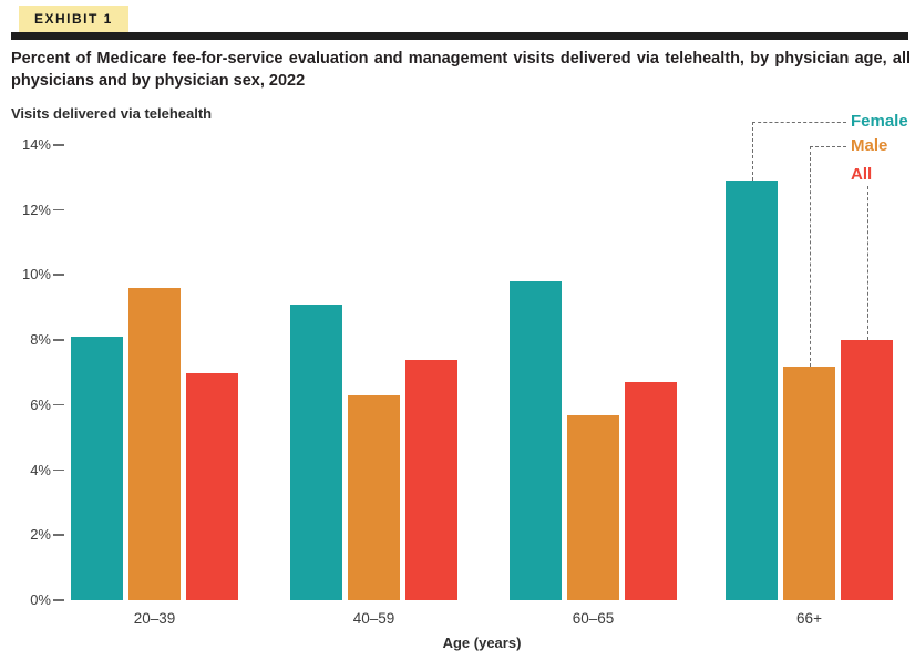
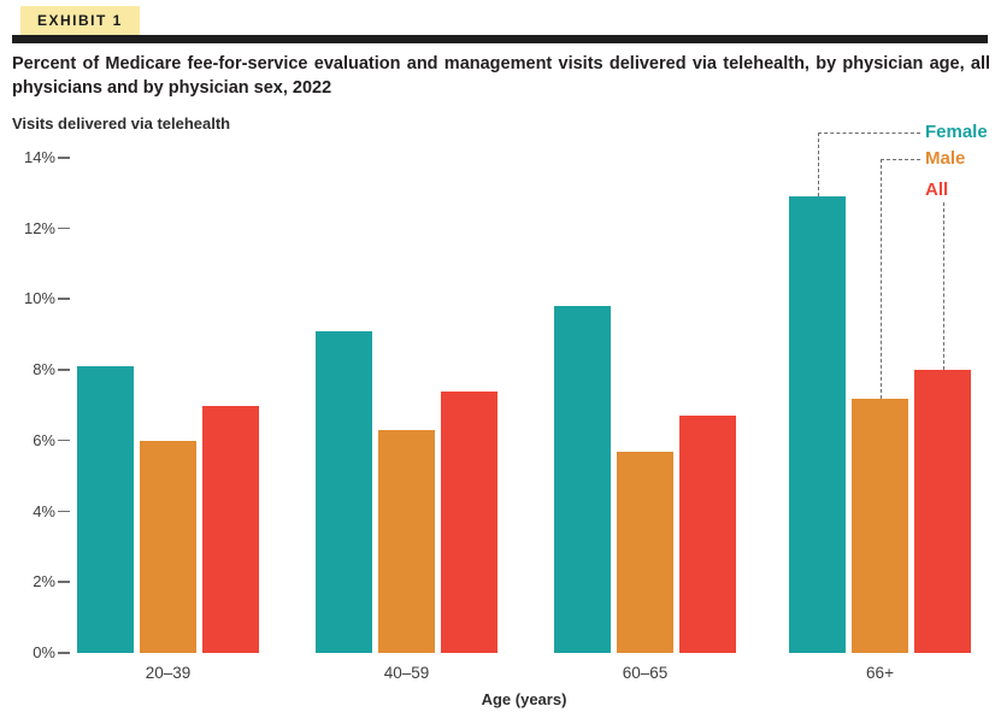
Male/20–39: 9.6% -> 6.0%
